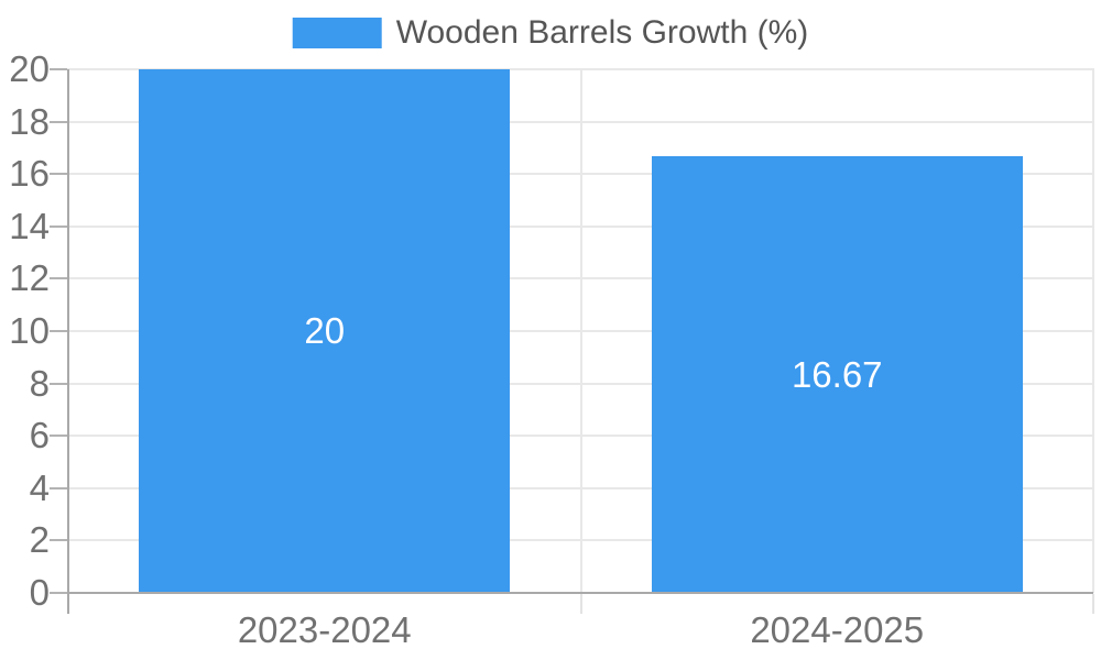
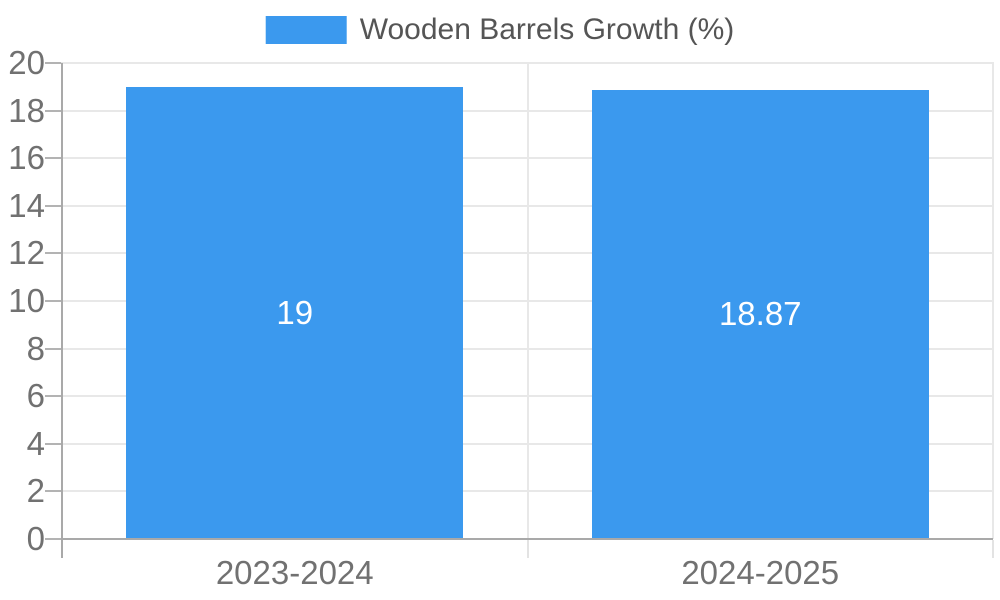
2023-2024: 20 -> 19
2024-2025: 16.67 -> 18.87
